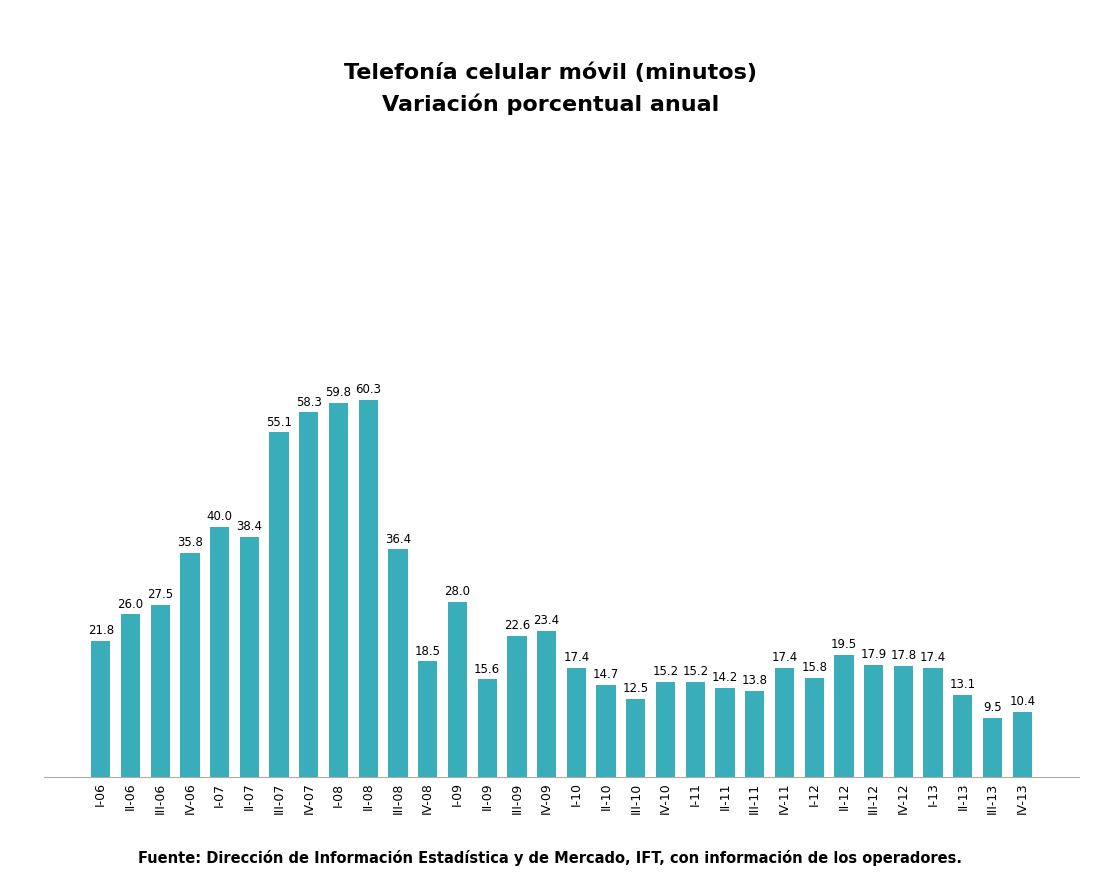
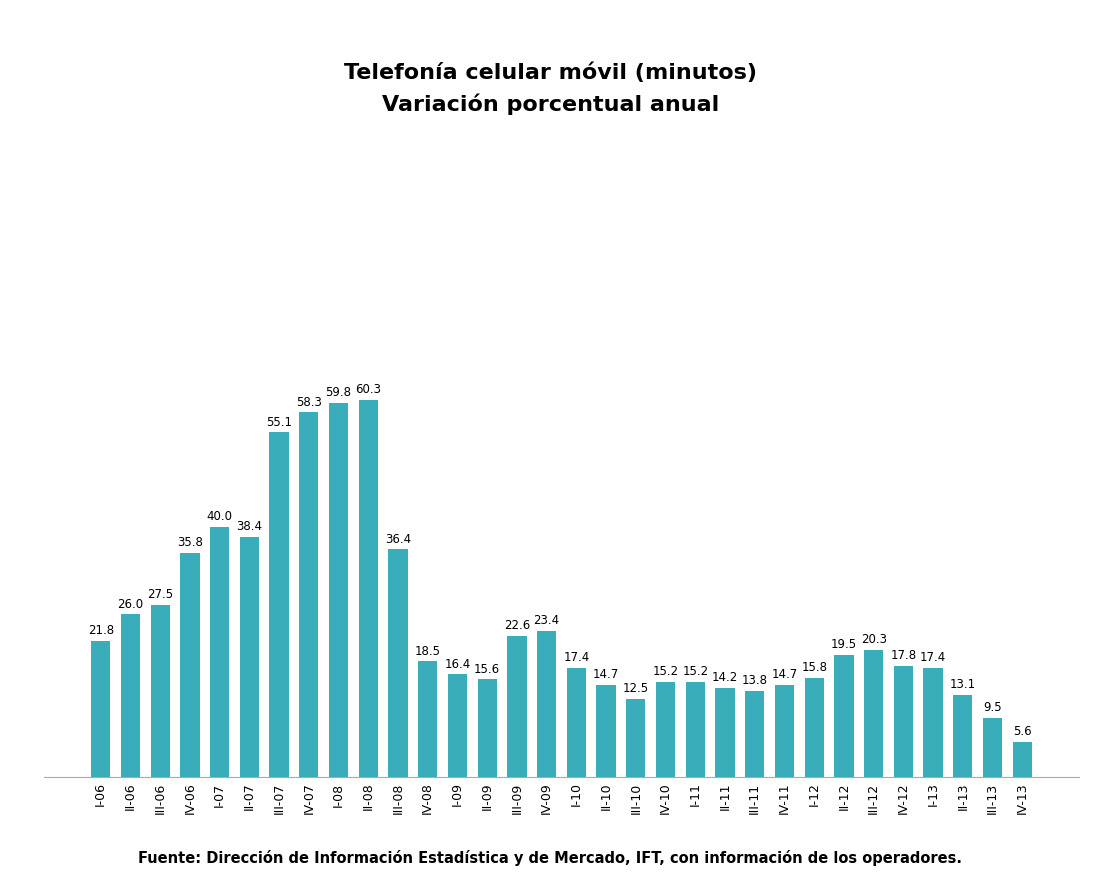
I-09: 28.0 -> 16.4
IV-11: 17.4 -> 14.7
III-12: 17.9 -> 20.3
IV-13: 10.4 -> 5.6
